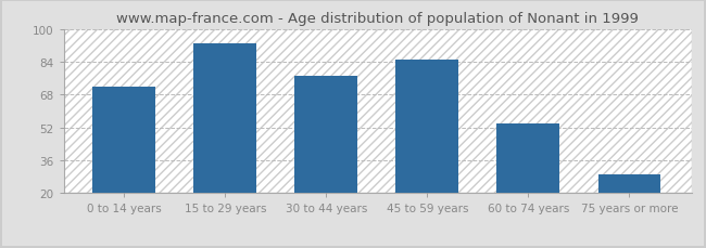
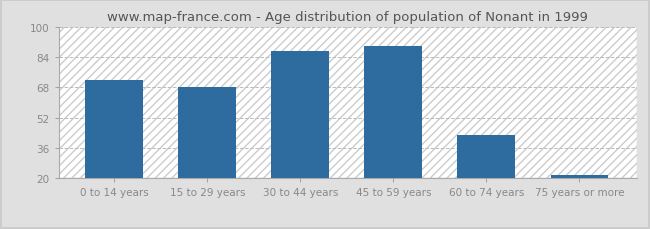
15 to 29 years: 93 -> 68
30 to 44 years: 77 -> 87
45 to 59 years: 85 -> 90
60 to 74 years: 54 -> 43
75 years or more: 29 -> 22
